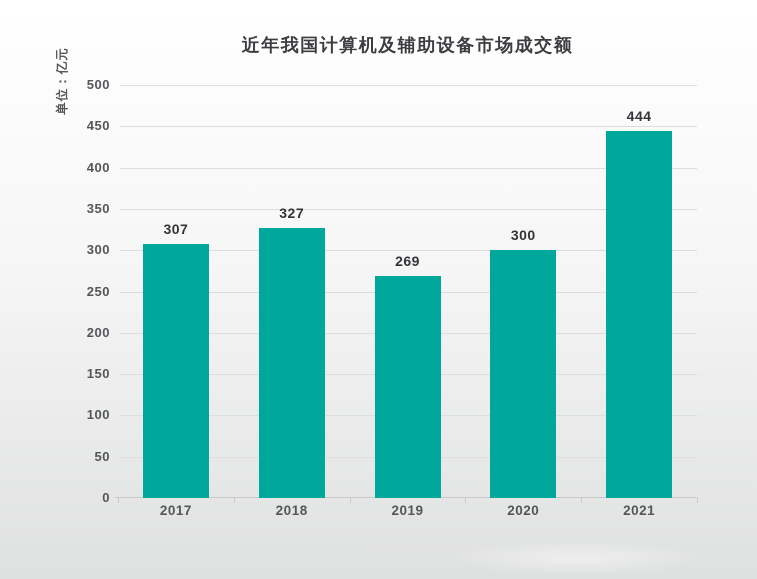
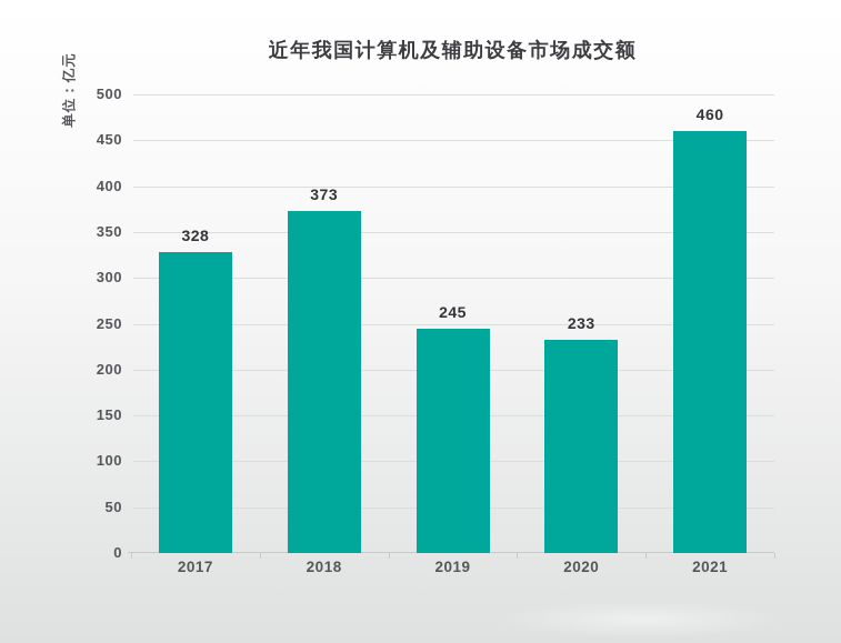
2017: 307 -> 328
2018: 327 -> 373
2019: 269 -> 245
2020: 300 -> 233
2021: 444 -> 460
